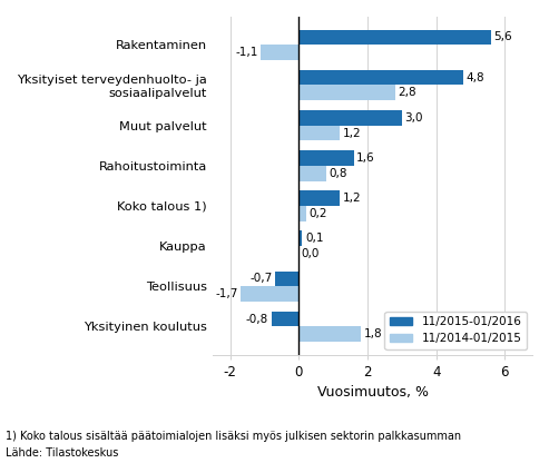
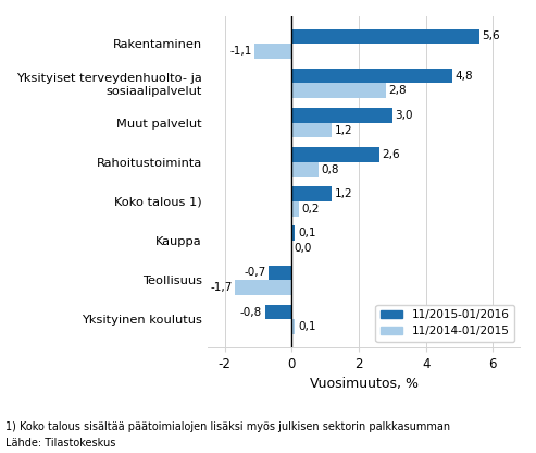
11/2015-01/2016/Rahoitustoiminta: 1,6 -> 2,6
11/2014-01/2015/Yksityinen koulutus: 1,8 -> 0,1
